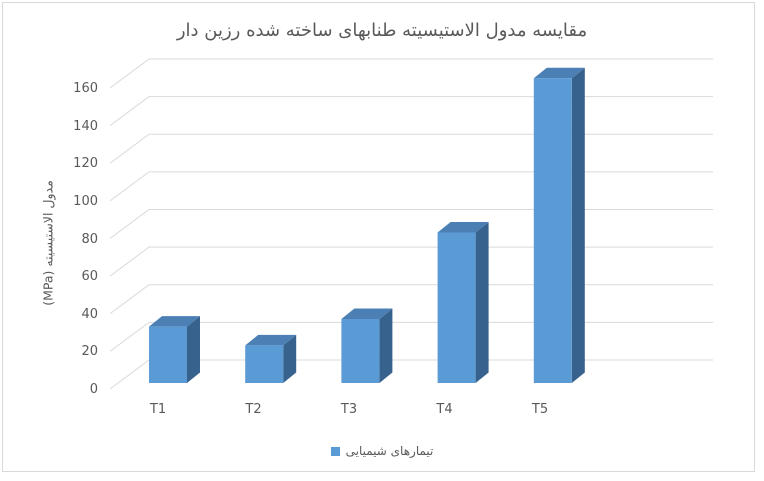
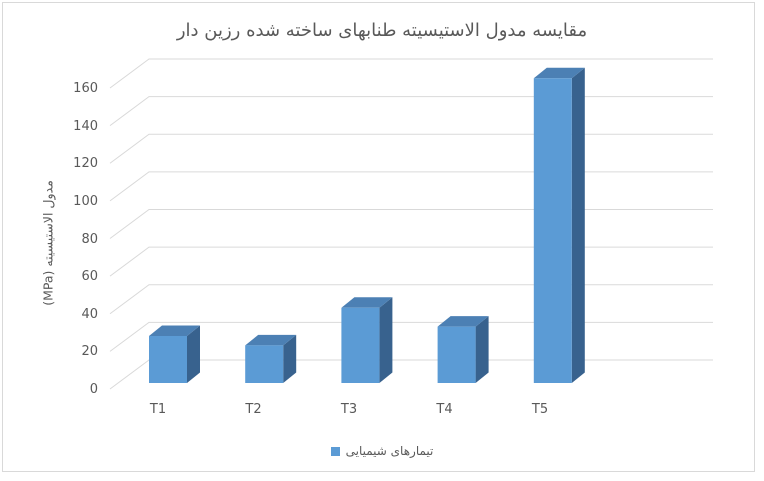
T1: 30 -> 25
T3: 34 -> 40
T4: 80 -> 30
